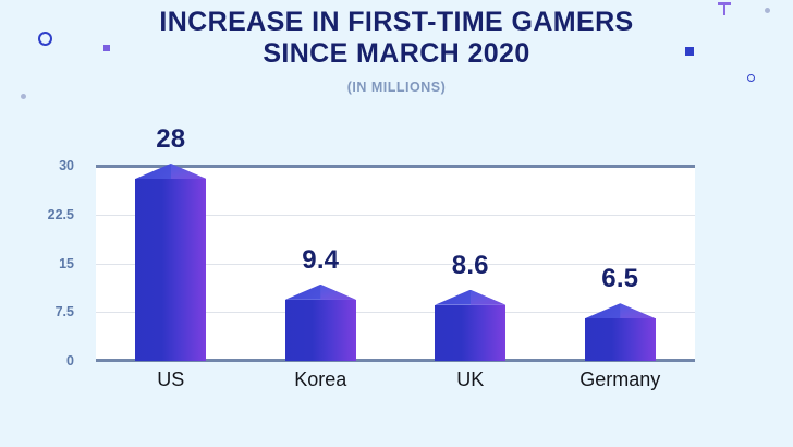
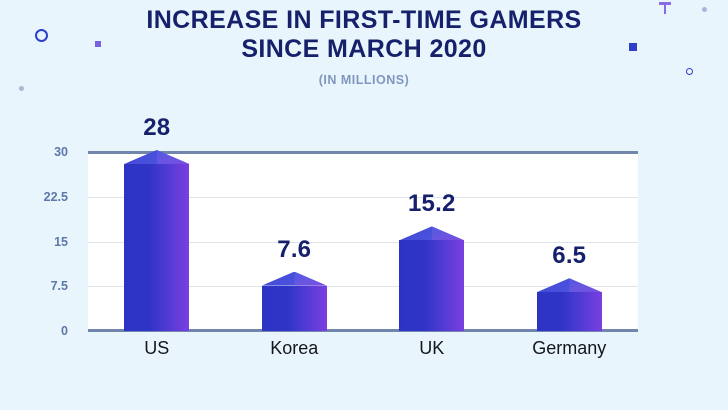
Korea: 9.4 -> 7.6
UK: 8.6 -> 15.2
